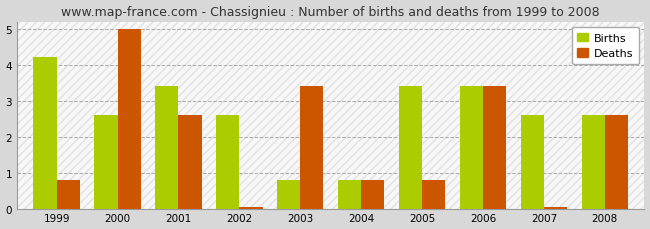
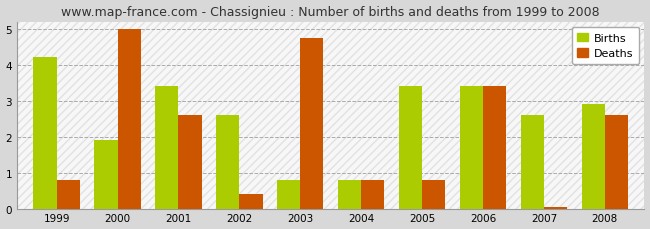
Births/2000: 2.6 -> 1.9
Deaths/2002: 0.05 -> 0.40
Deaths/2003: 3.40 -> 4.75
Births/2008: 2.6 -> 2.9
